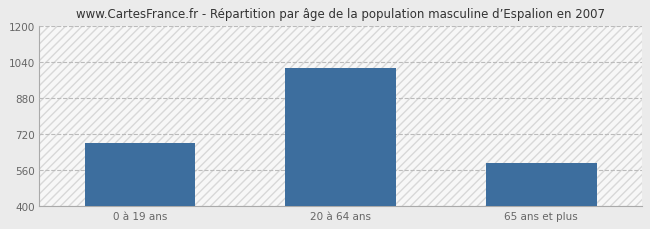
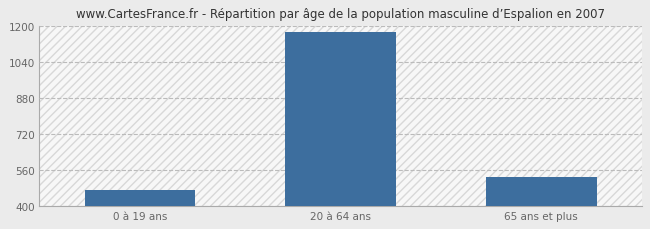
0 à 19 ans: 680 -> 470
20 à 64 ans: 1010 -> 1170
65 ans et plus: 590 -> 530
